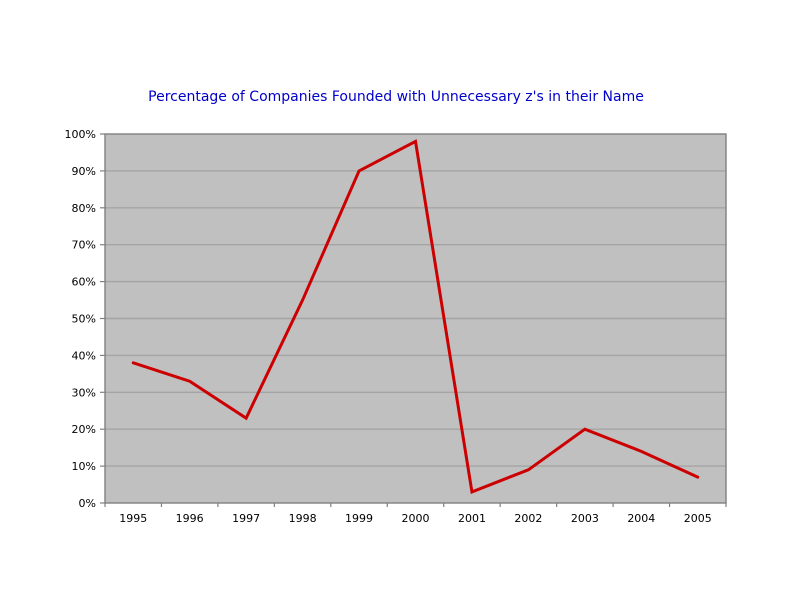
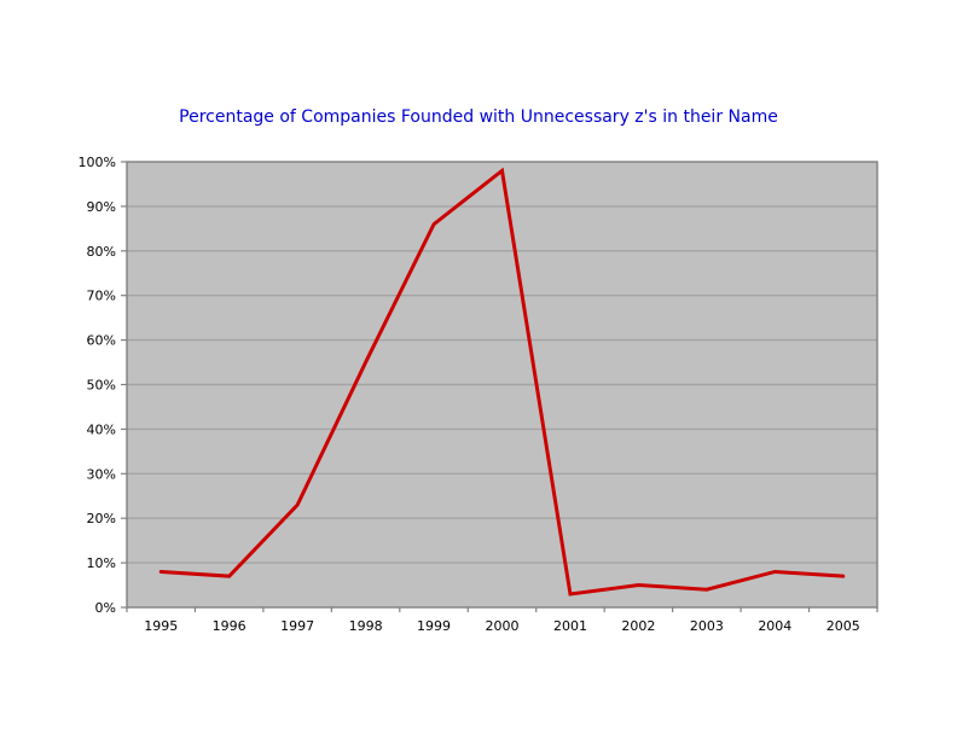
1995: 38% -> 8%
1996: 33% -> 7%
1999: 90% -> 86%
2002: 9% -> 5%
2003: 20% -> 4%
2004: 14% -> 8%
